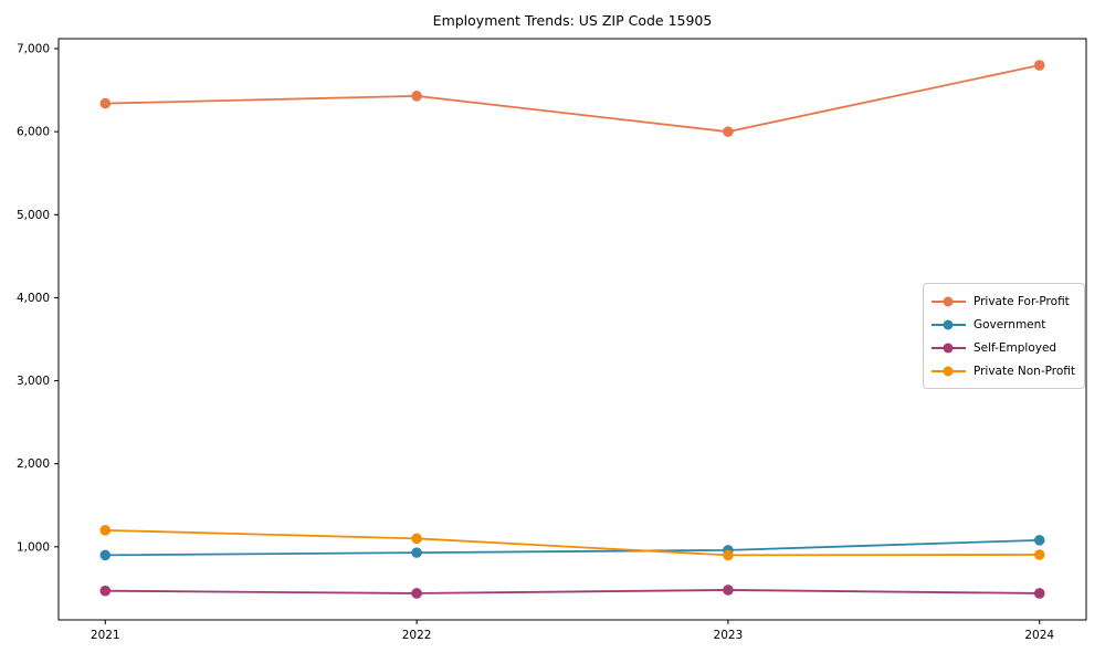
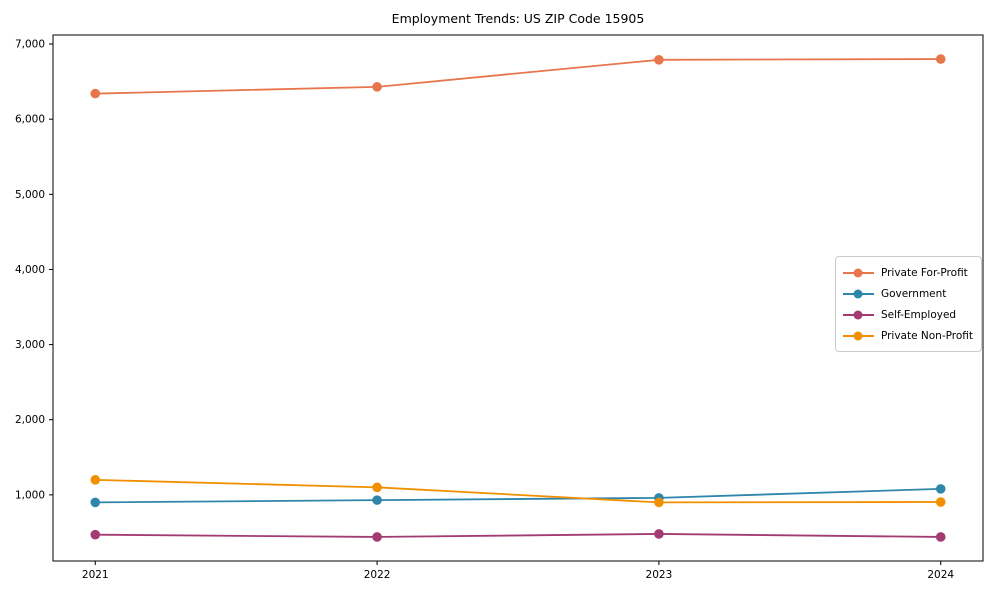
Private For-Profit/2023: 6000 -> 6800
